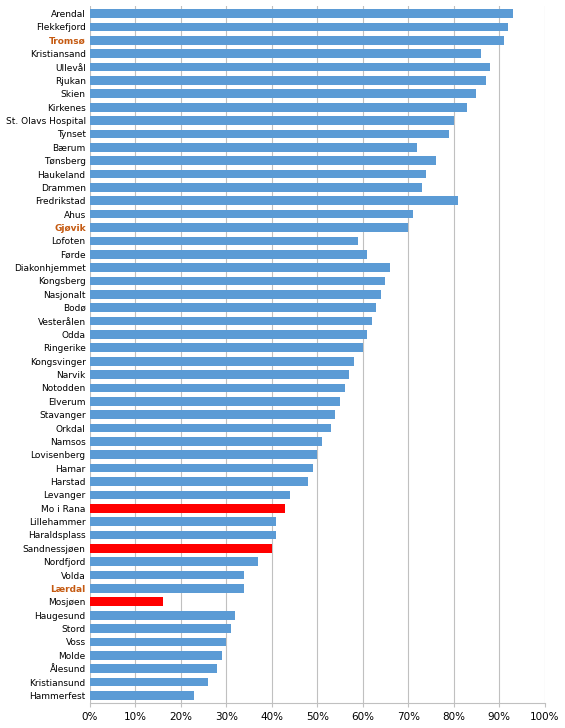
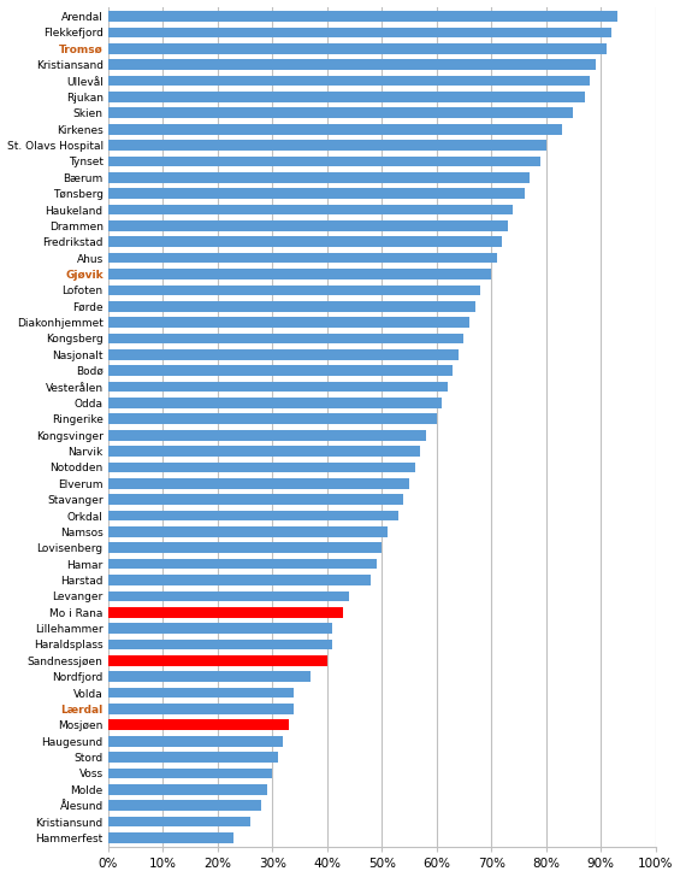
Kristiansand: 86% -> 89%
Bærum: 72% -> 77%
Fredrikstad: 81% -> 72%
Lofoten: 59% -> 68%
Førde: 61% -> 67%
Mosjøen: 16% -> 33%
